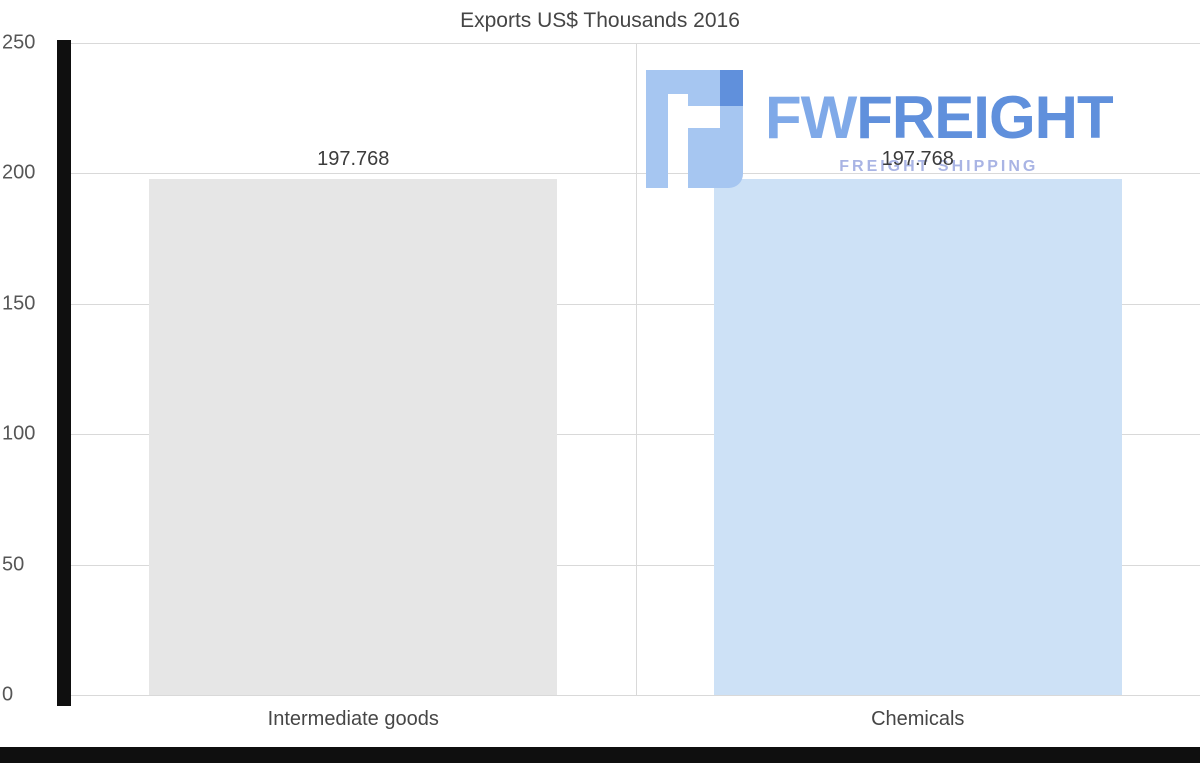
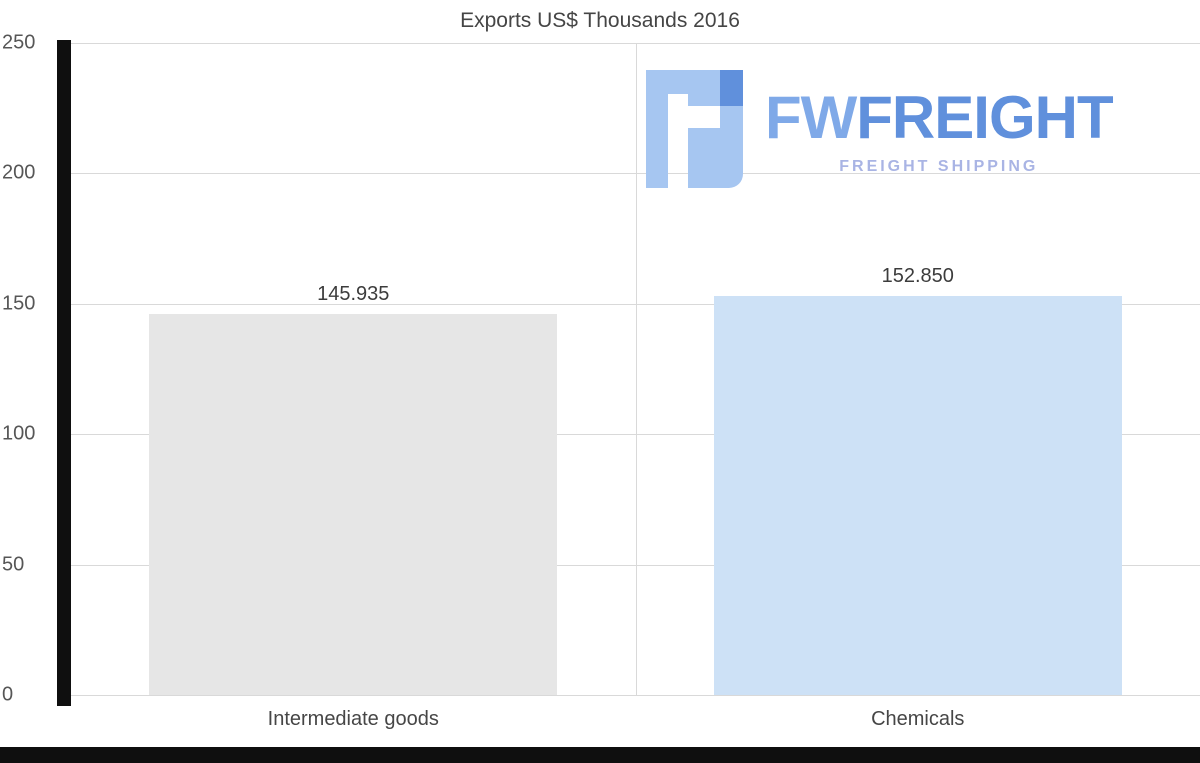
Intermediate goods: 197.768 -> 145.935
Chemicals: 197.768 -> 152.850
